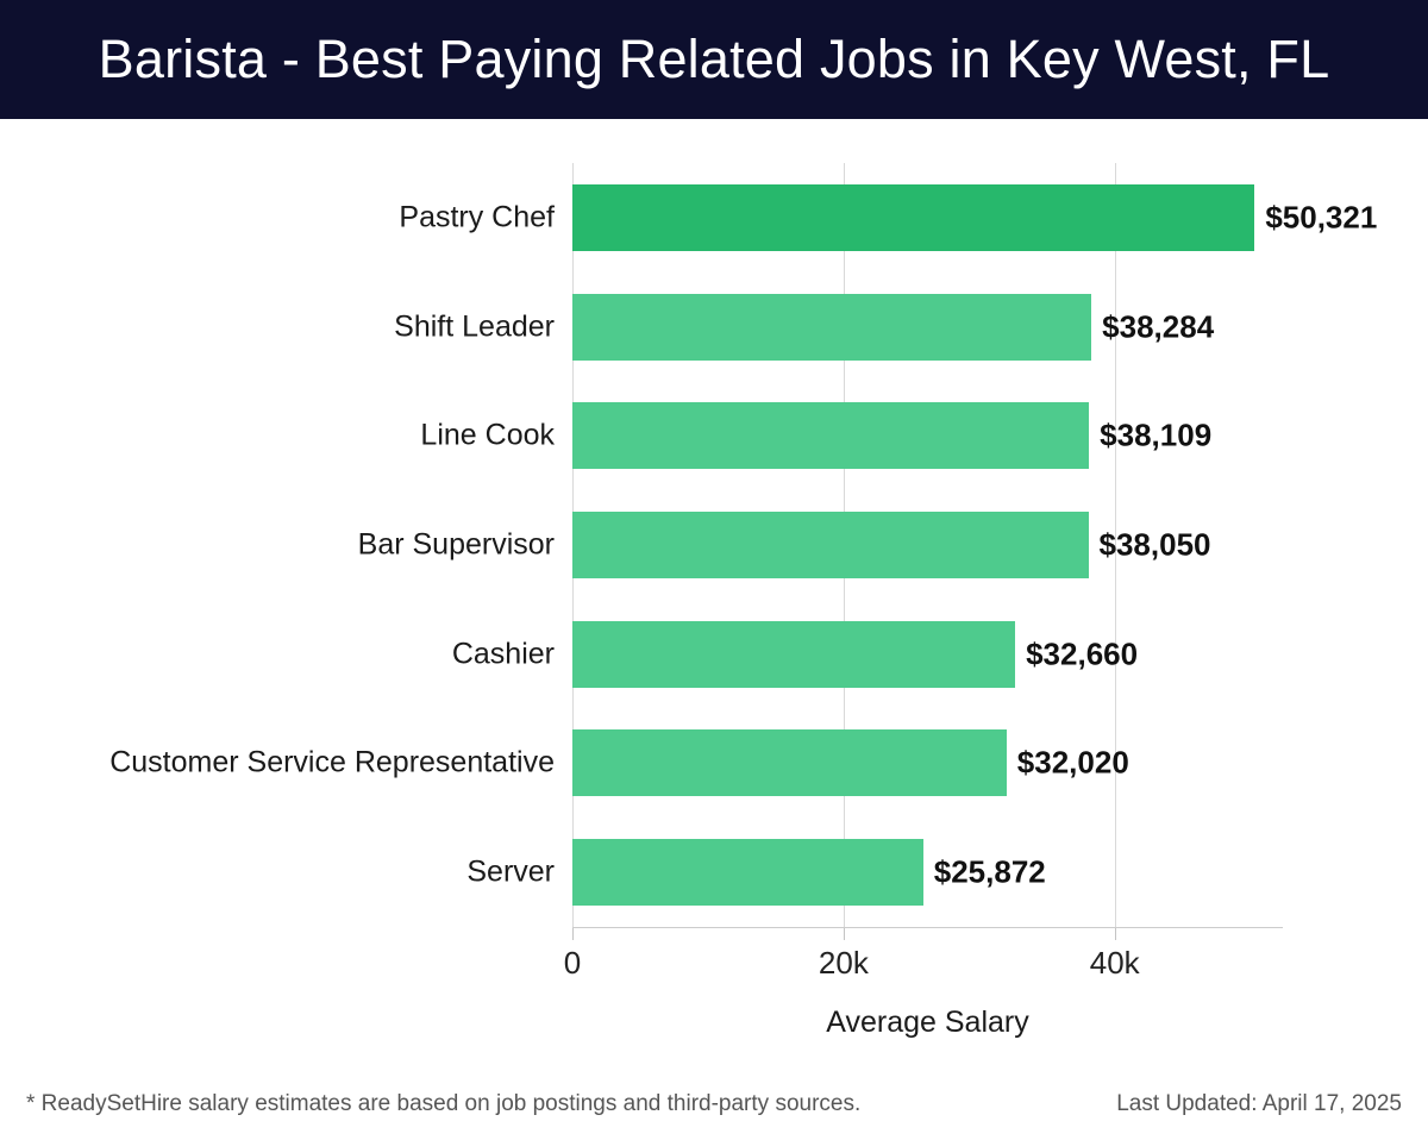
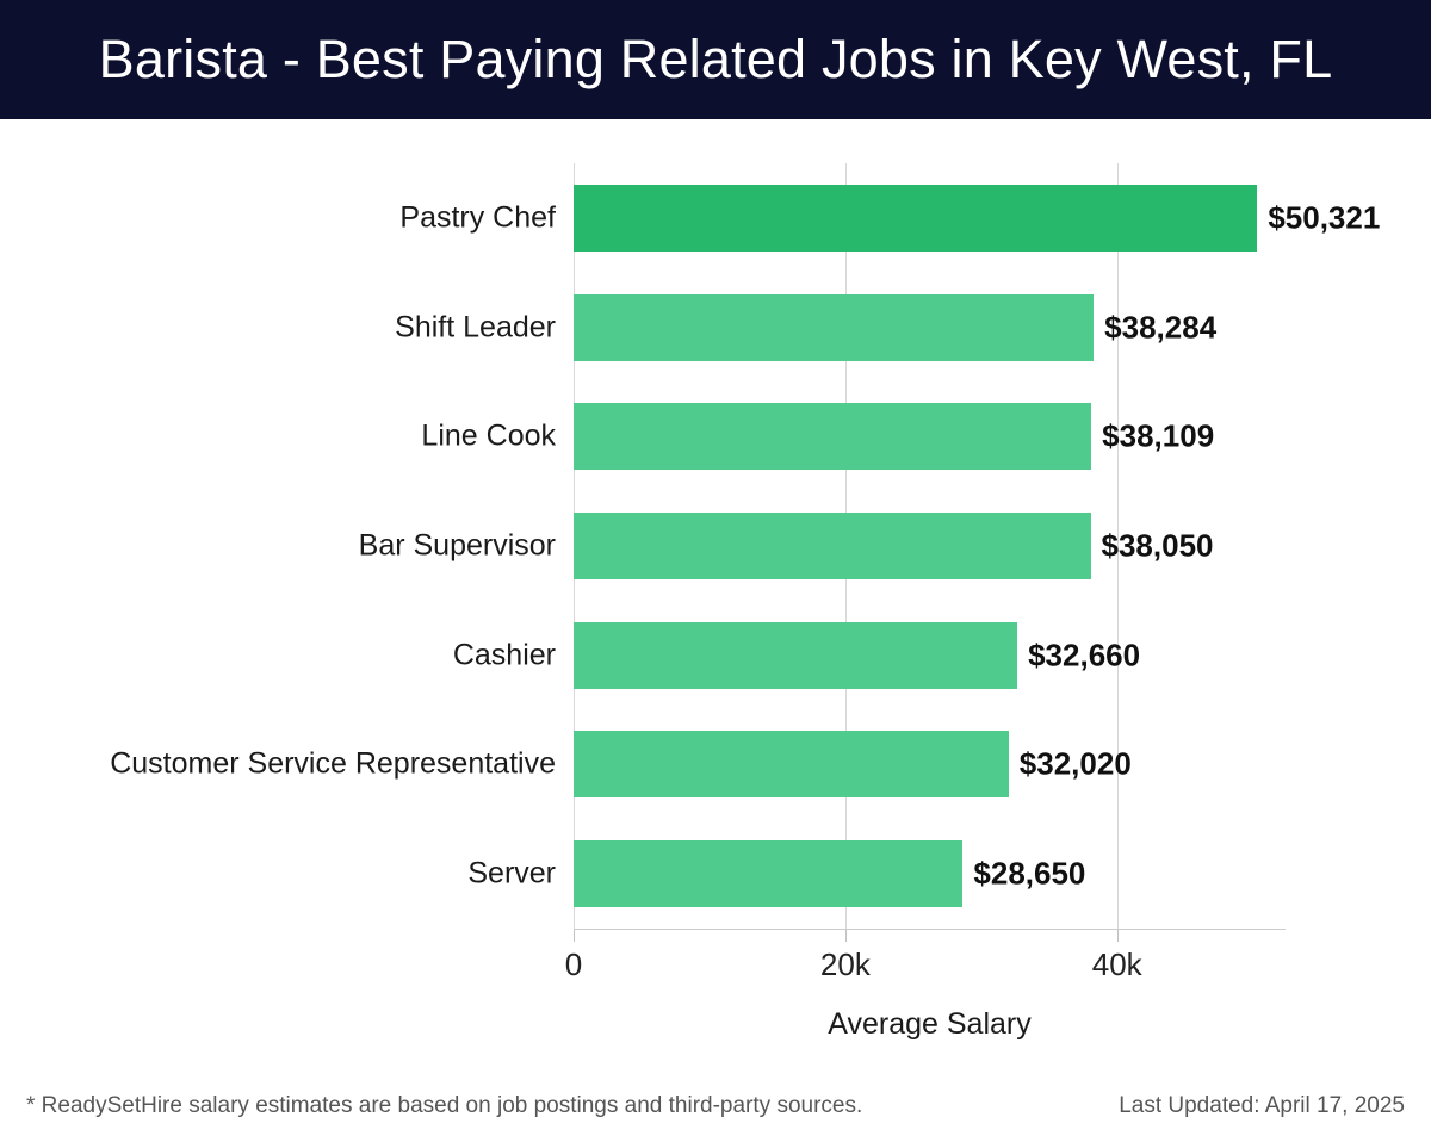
Server: $25,872 -> $28,650
